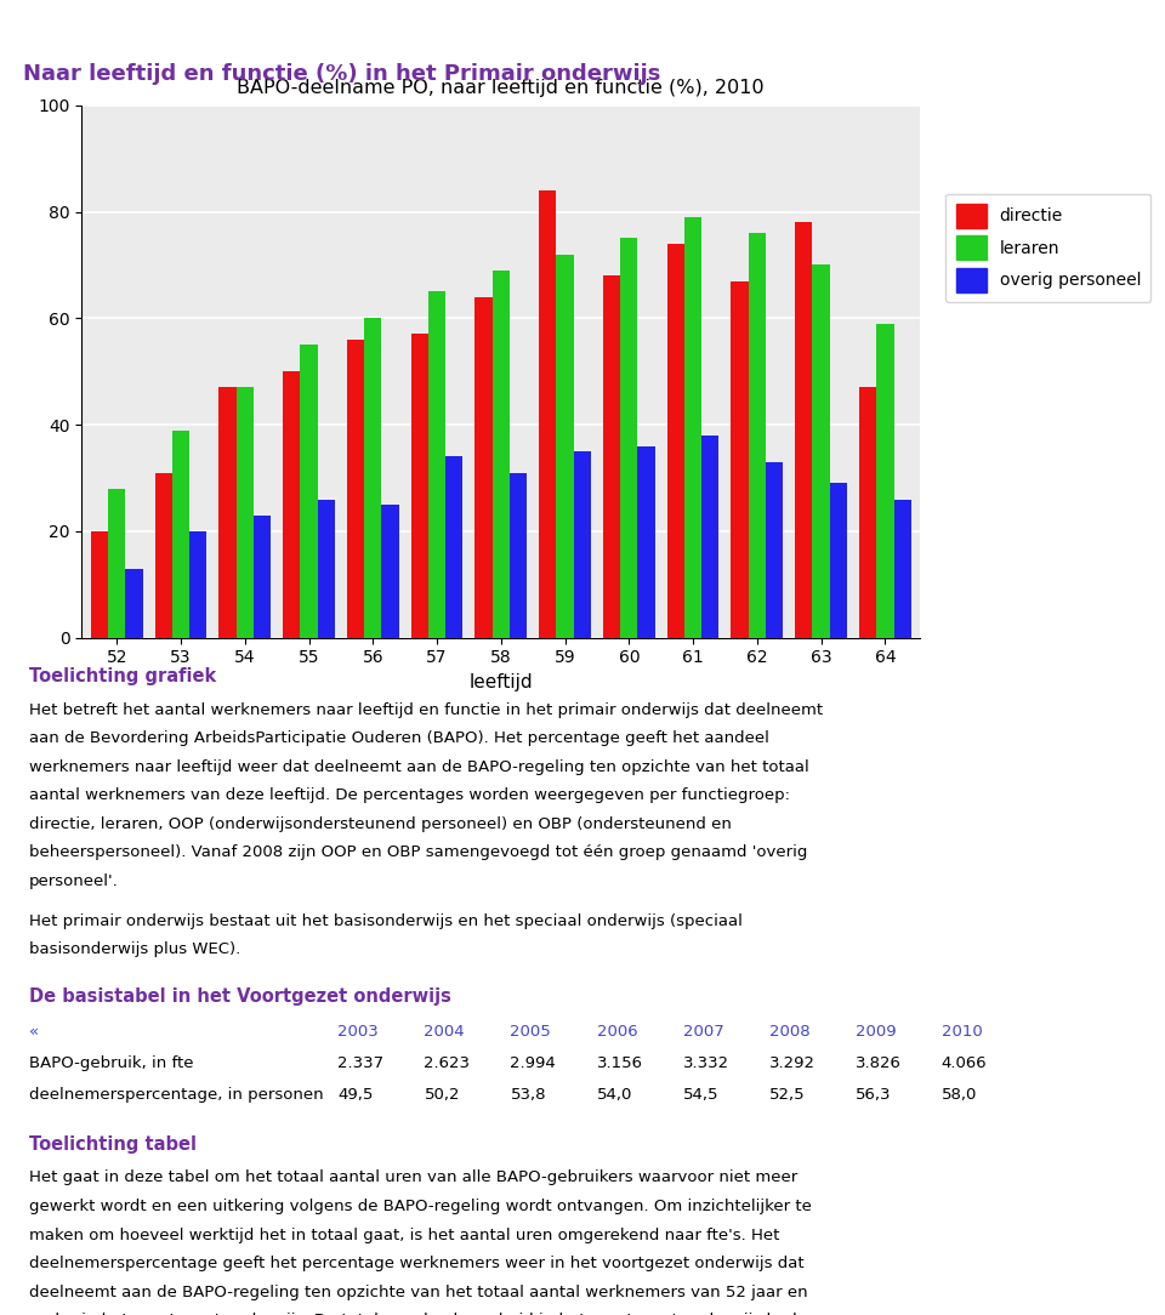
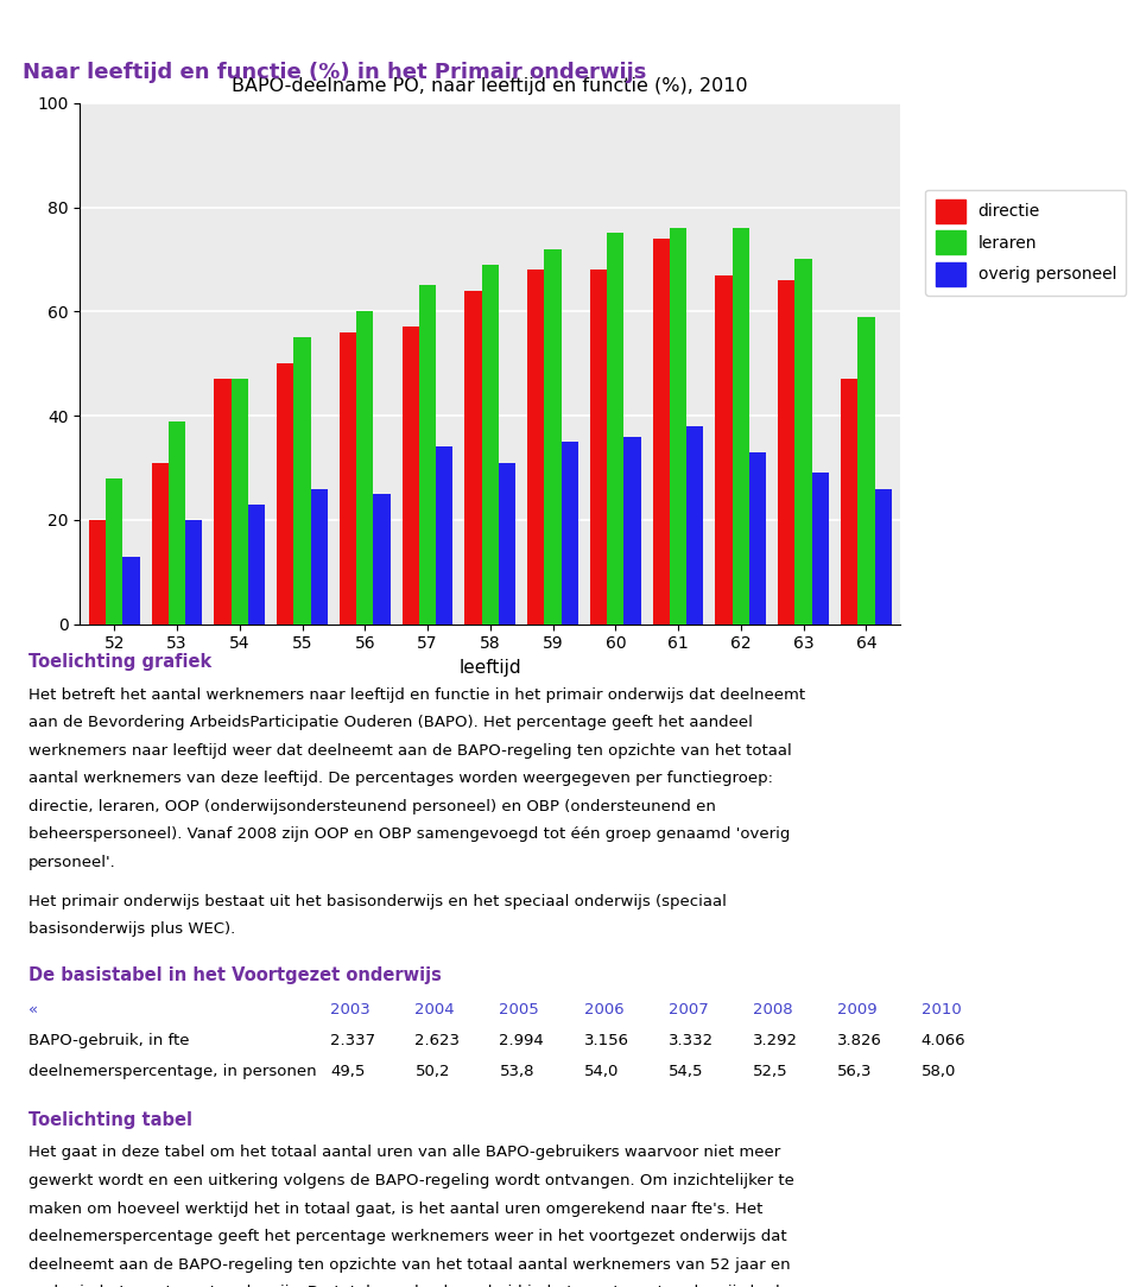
directie/59: 84 -> 68
leraren/61: 79 -> 76
directie/63: 78 -> 66
